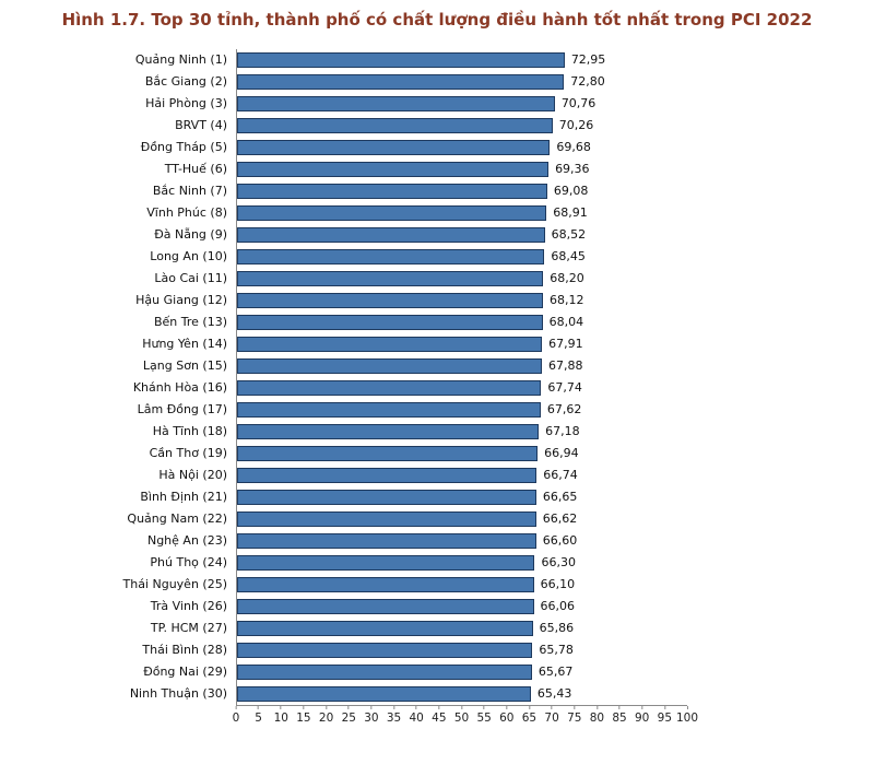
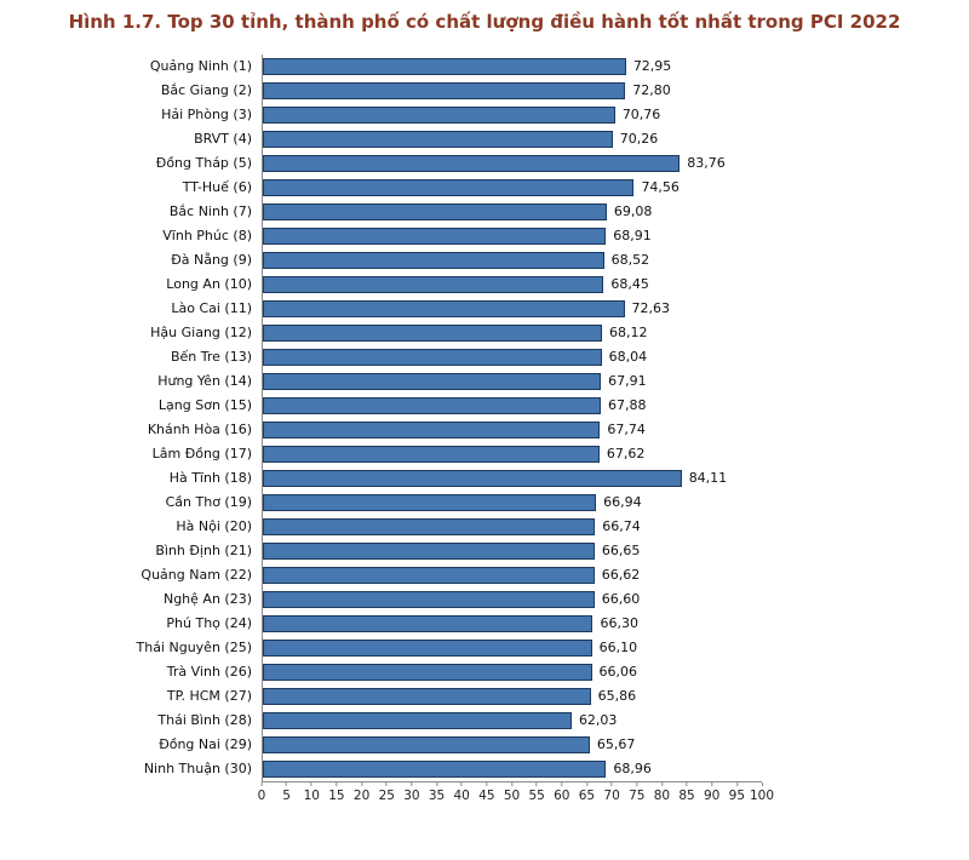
Đồng Tháp (5): 69,68 -> 83,76
TT-Huế (6): 69,36 -> 74,56
Lào Cai (11): 68,20 -> 72,63
Hà Tĩnh (18): 67,18 -> 84,11
Thái Bình (28): 65,78 -> 62,03
Ninh Thuận (30): 65,43 -> 68,96
